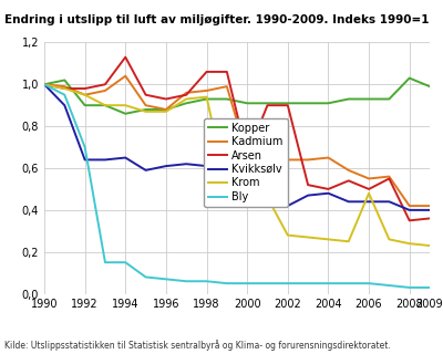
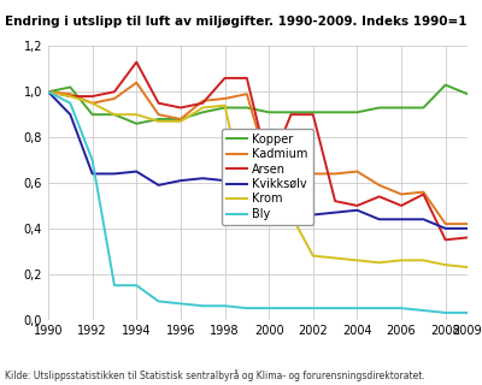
Kvikksølv/2002: 0,42 -> 0,46
Krom/2006: 0,48 -> 0,26
